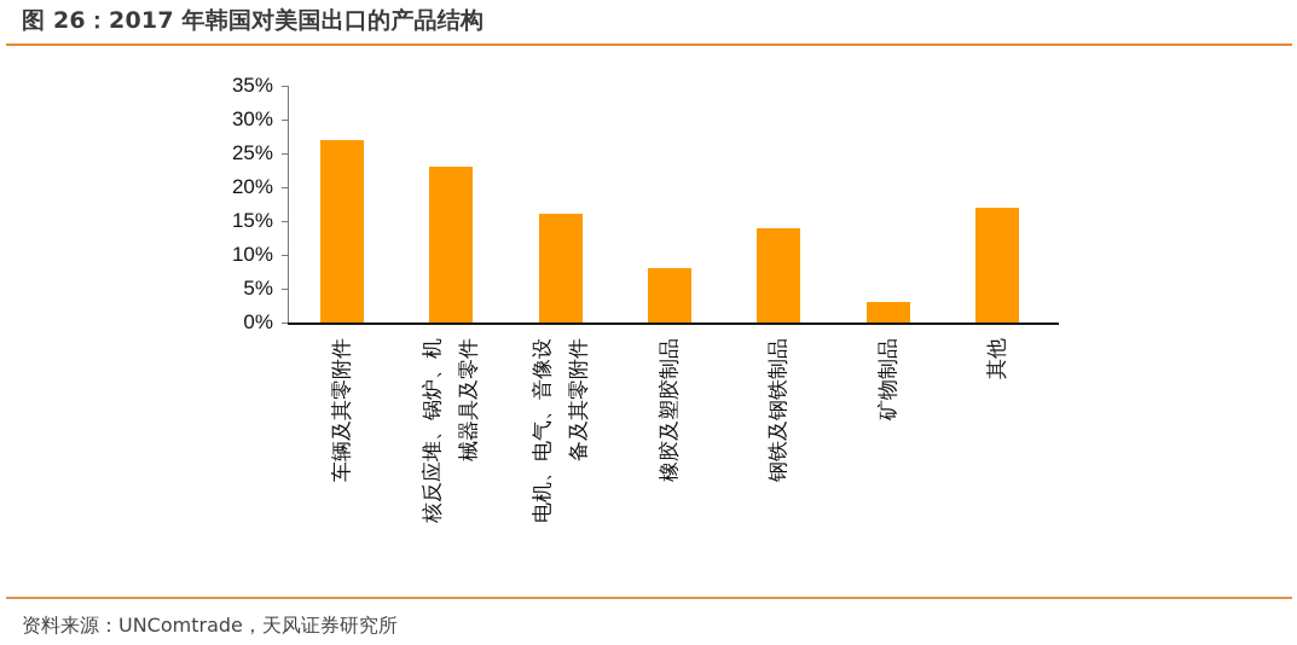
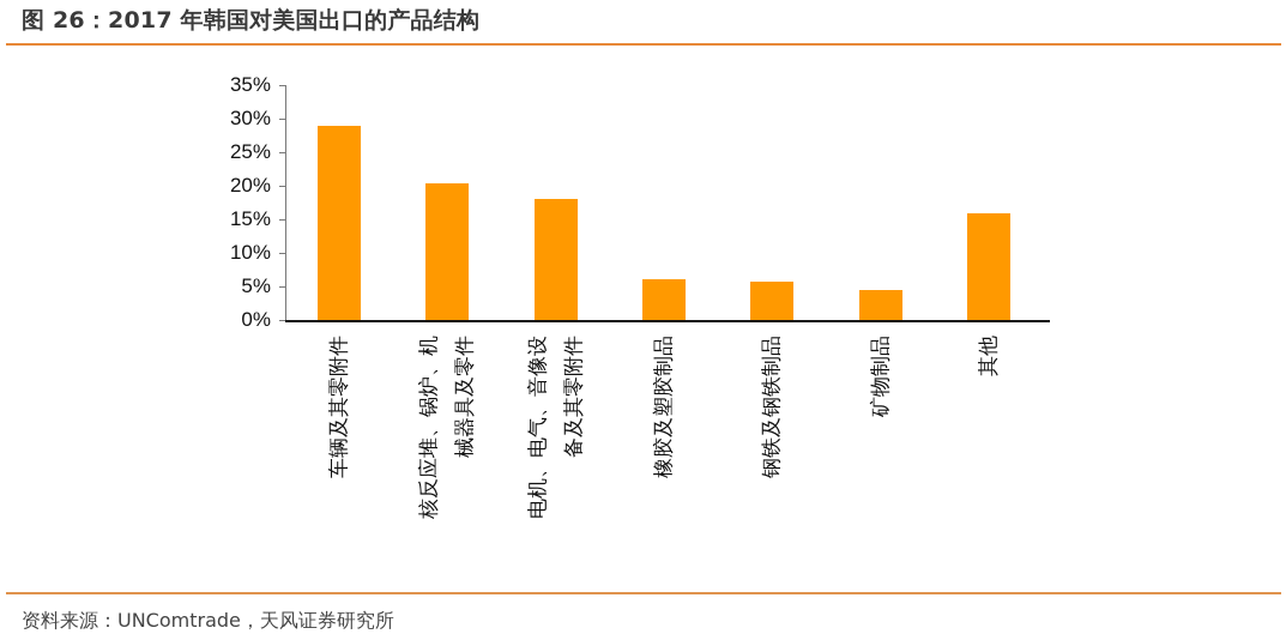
车辆及其零附件: 27% -> 29%
核反应堆、锅炉、机械器具及零件: 23% -> 20%
电机、电气、音像设备及其零附件: 16% -> 18%
橡胶及塑胶制品: 8% -> 6%
钢铁及钢铁制品: 14% -> 6%
矿物制品: 3% -> 4%
其他: 17% -> 16%
